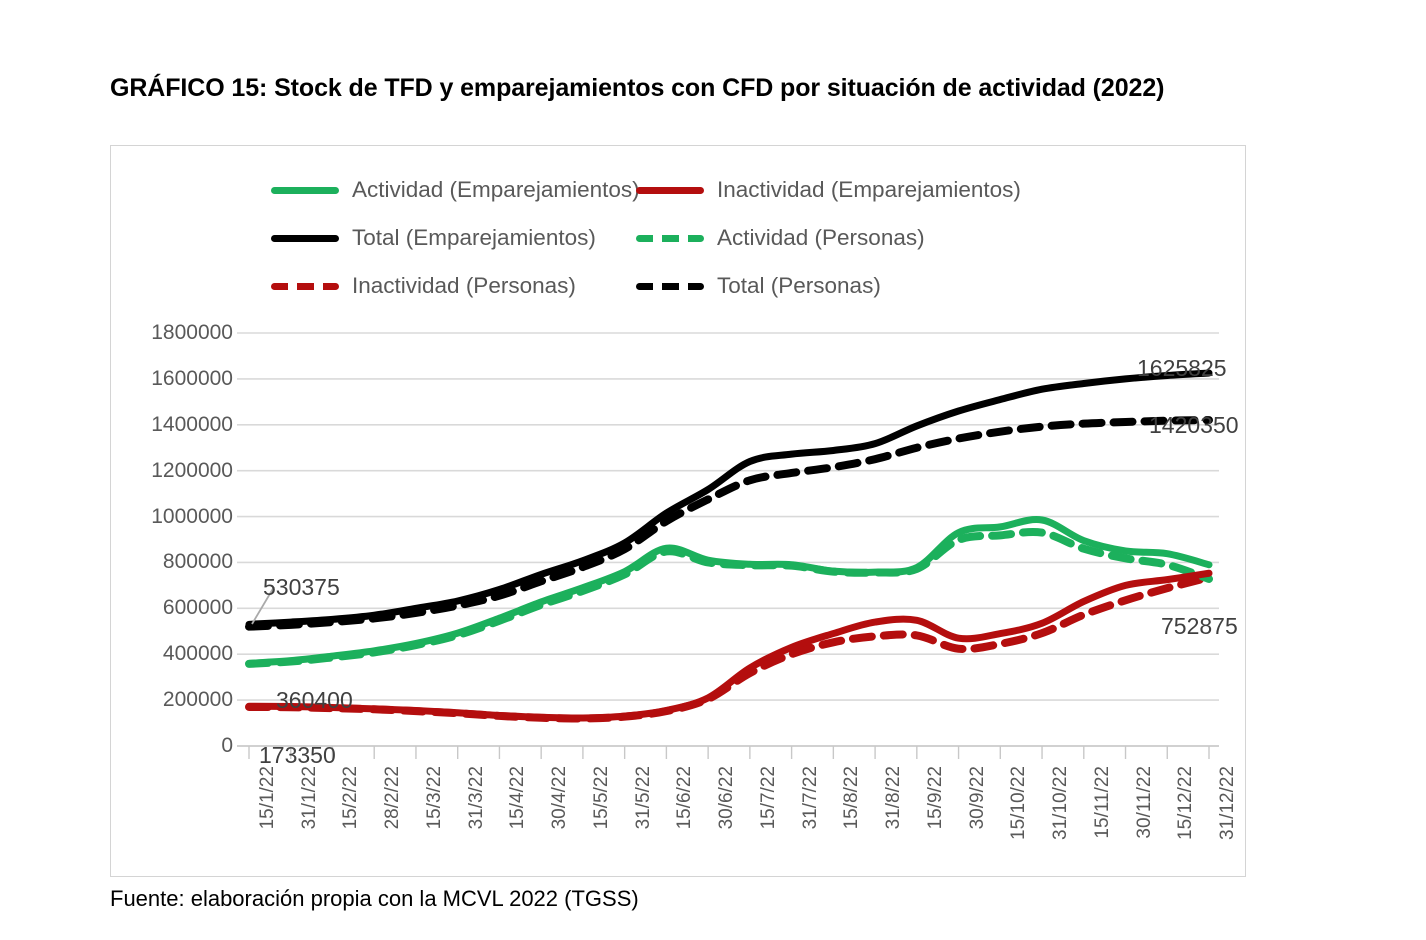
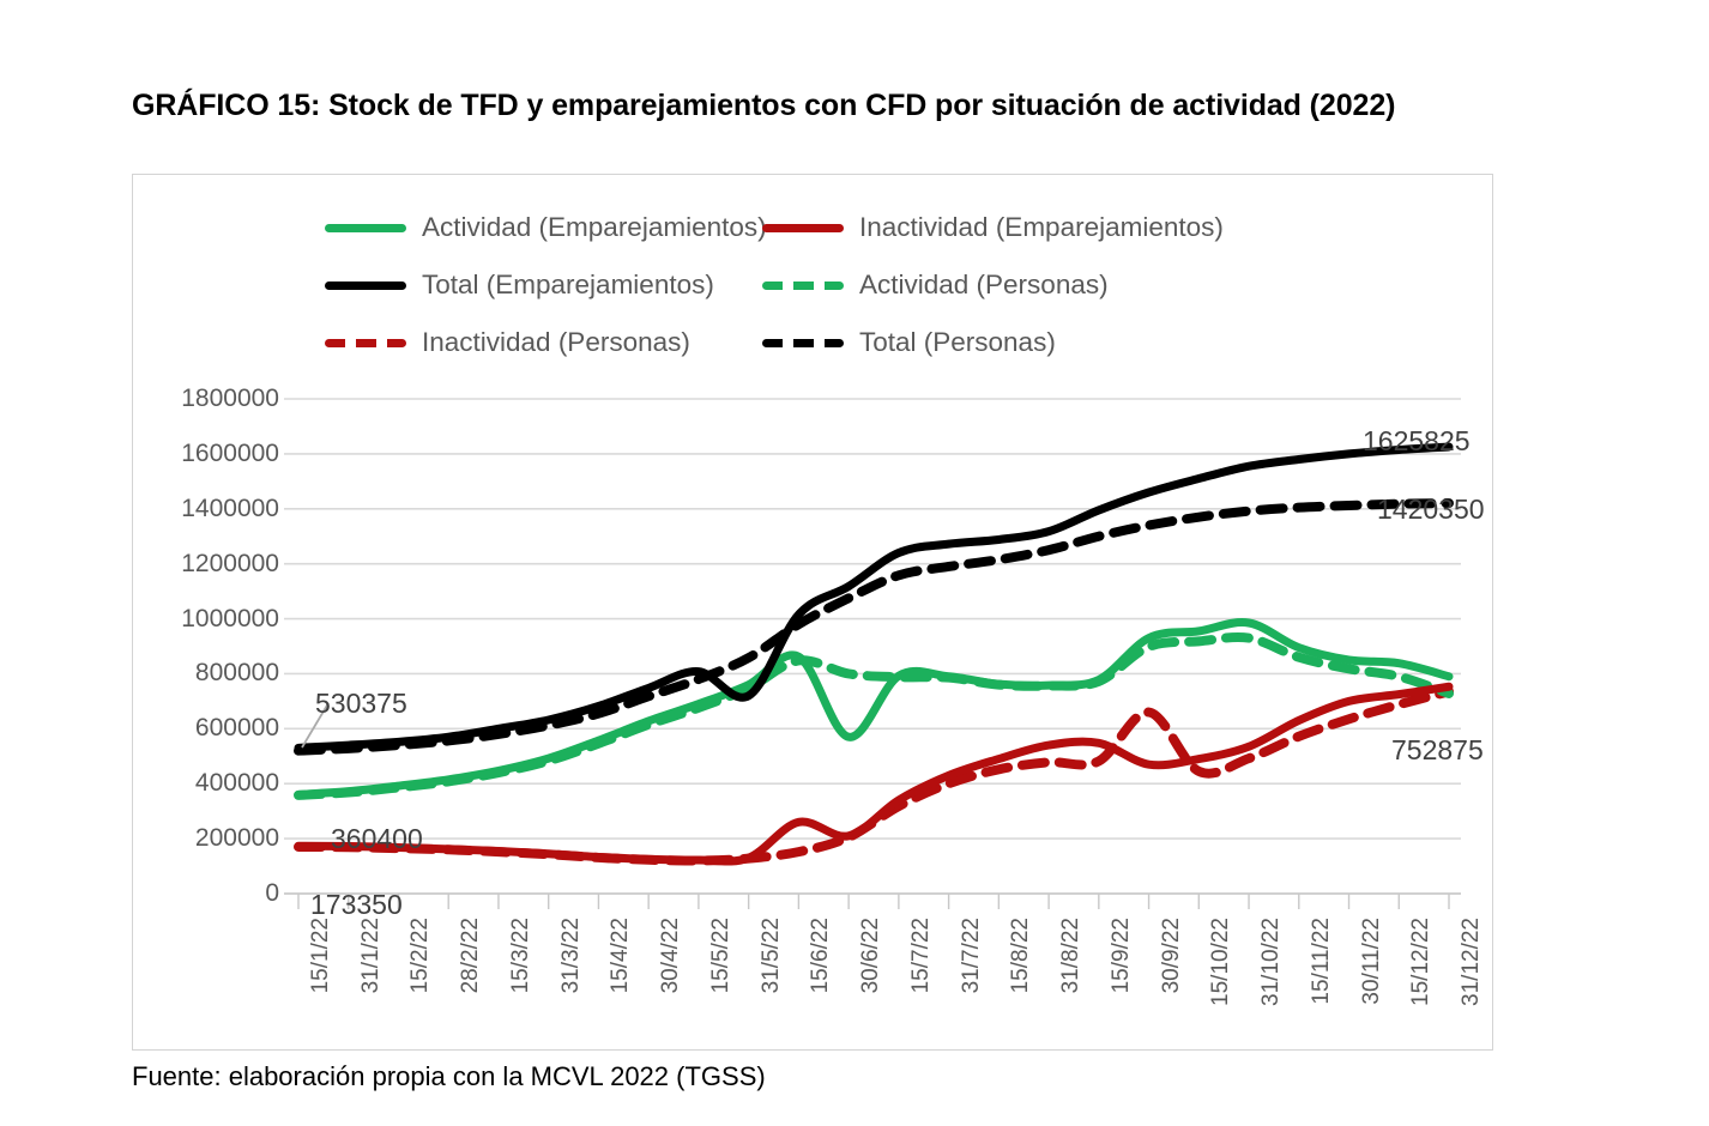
Total (Emparejamientos)/31/5/22: 880000 -> 720000
Inactividad (Emparejamientos)/15/6/22: 160000 -> 260000
Actividad (Emparejamientos)/30/6/22: 810000 -> 570000
Inactividad (Personas)/30/9/22: 420000 -> 660000
